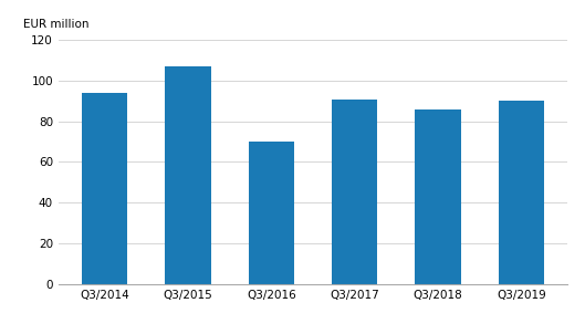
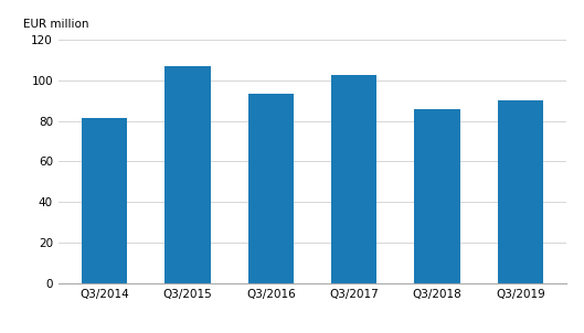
Q3/2014: 94 -> 82
Q3/2016: 70 -> 94
Q3/2017: 91 -> 102
